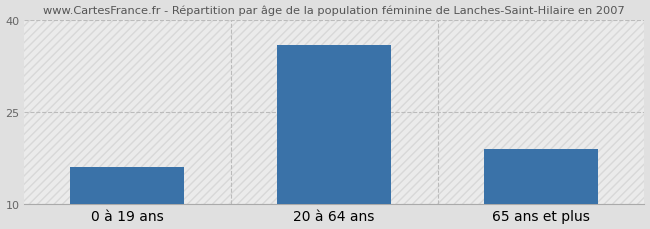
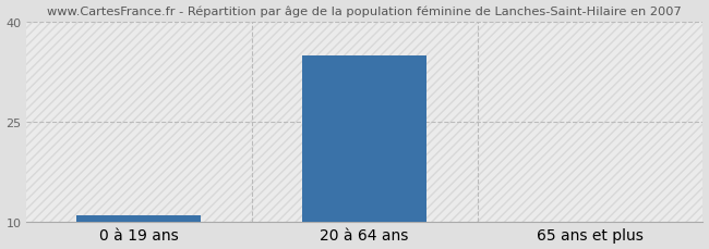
0 à 19 ans: 16 -> 11
20 à 64 ans: 36 -> 35
65 ans et plus: 19 -> 10
